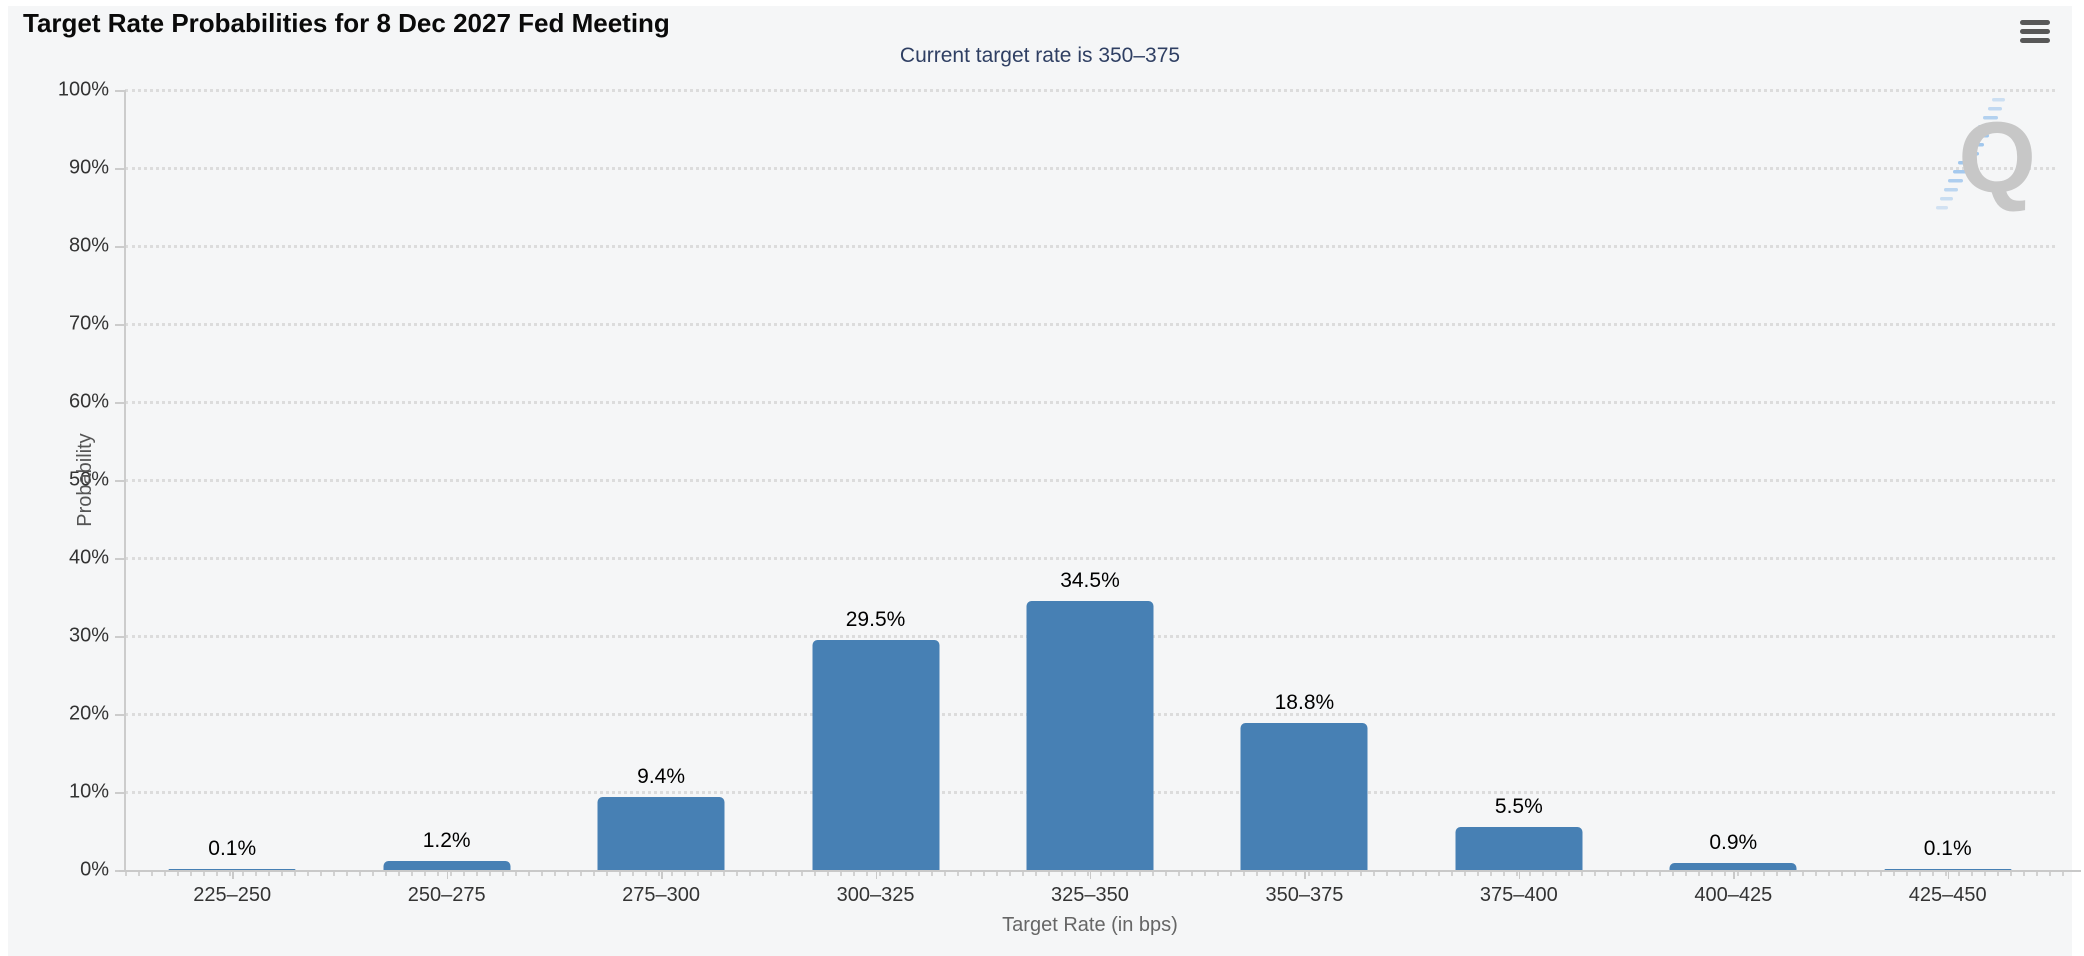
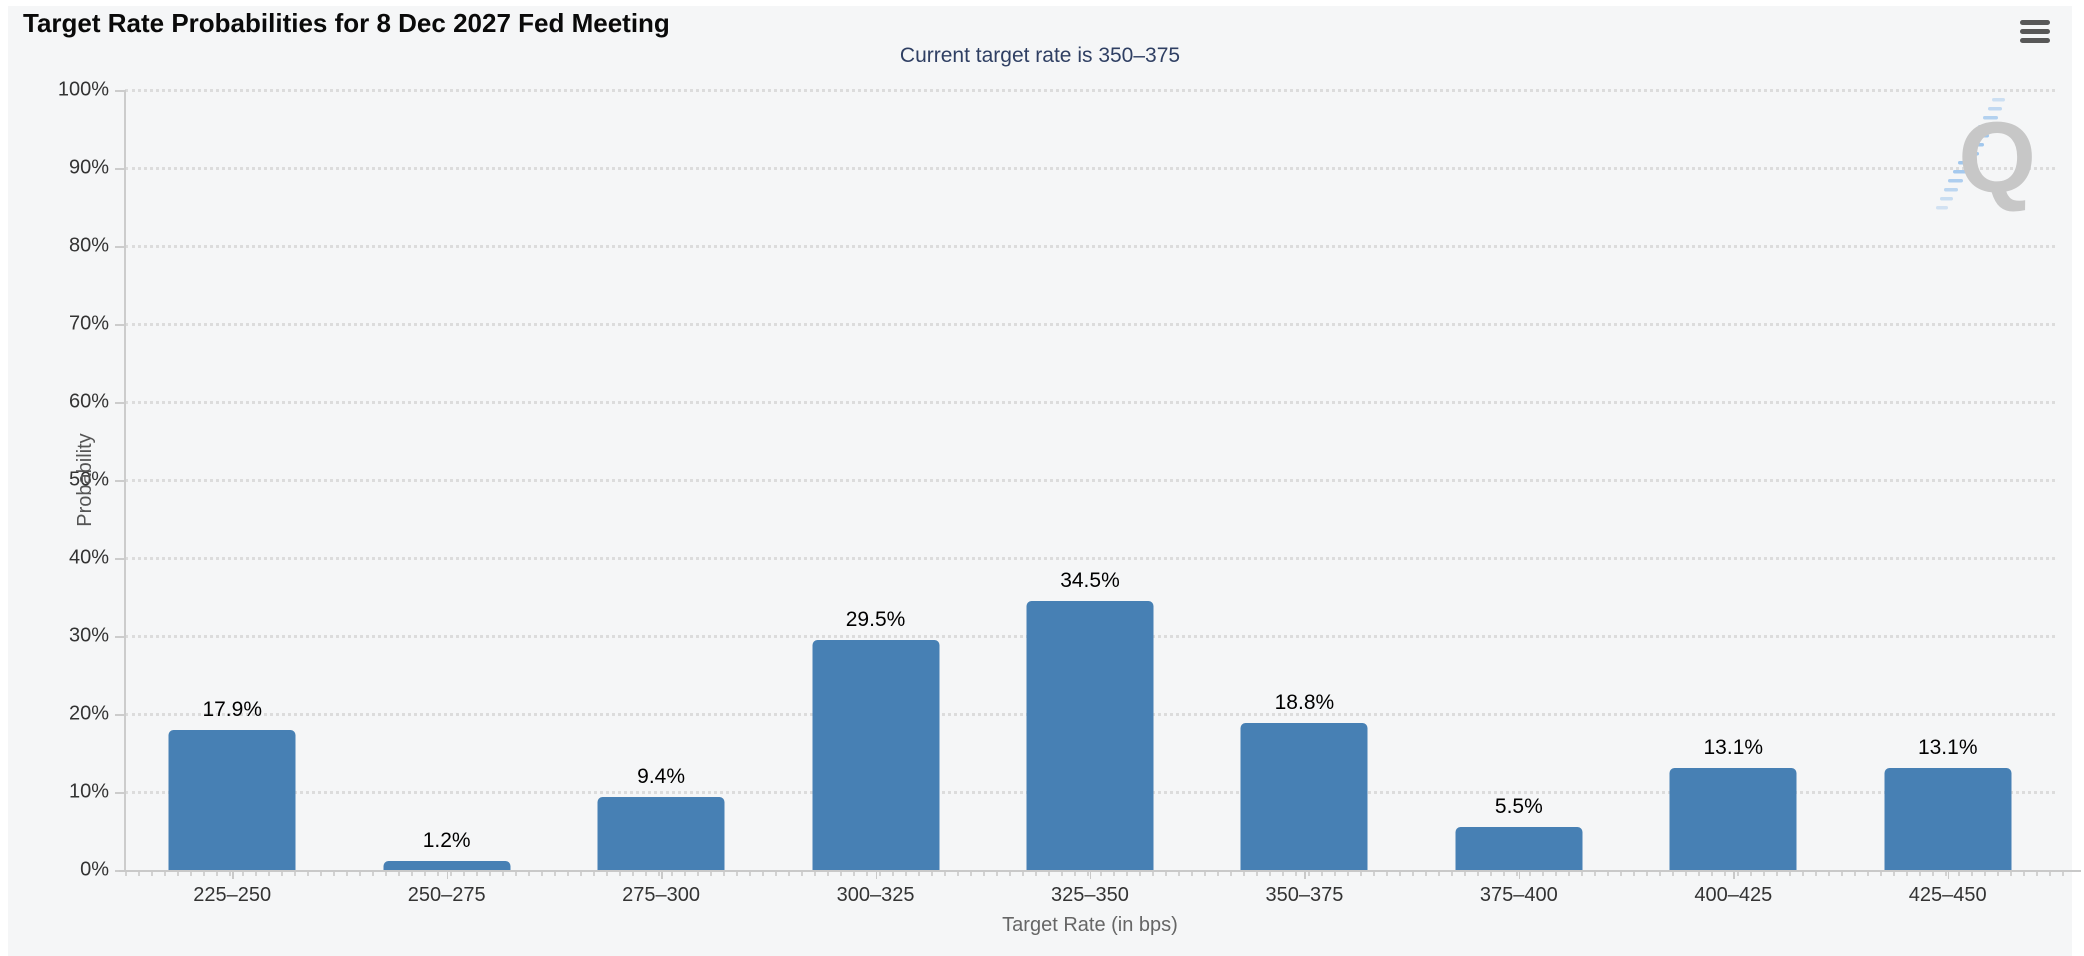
225–250: 0.1% -> 17.9%
400–425: 0.9% -> 13.1%
425–450: 0.1% -> 13.1%
